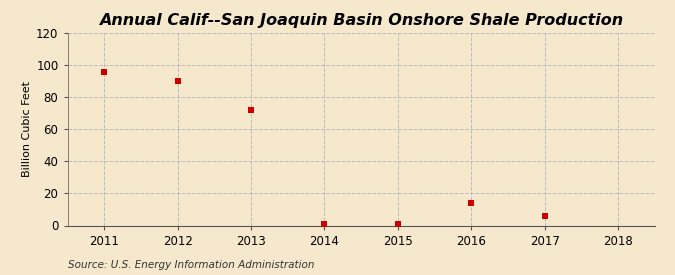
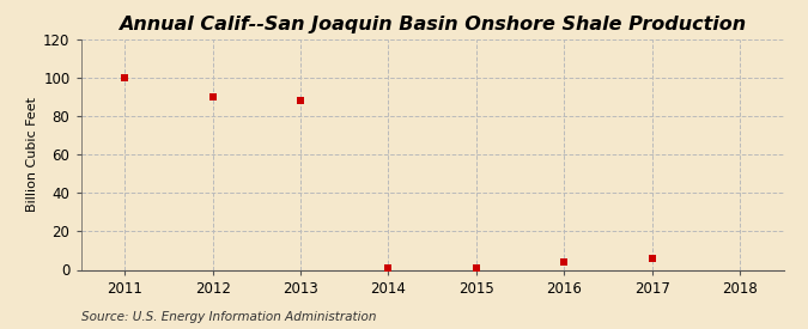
2011: 96 -> 100
2013: 72 -> 88
2016: 14 -> 4
